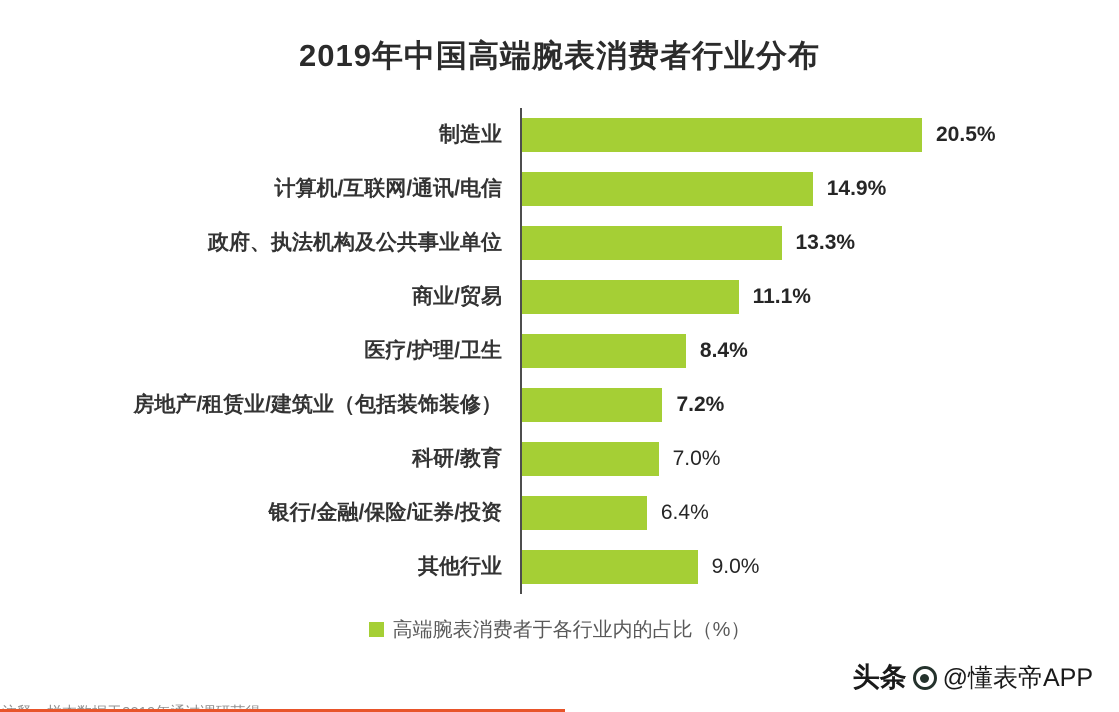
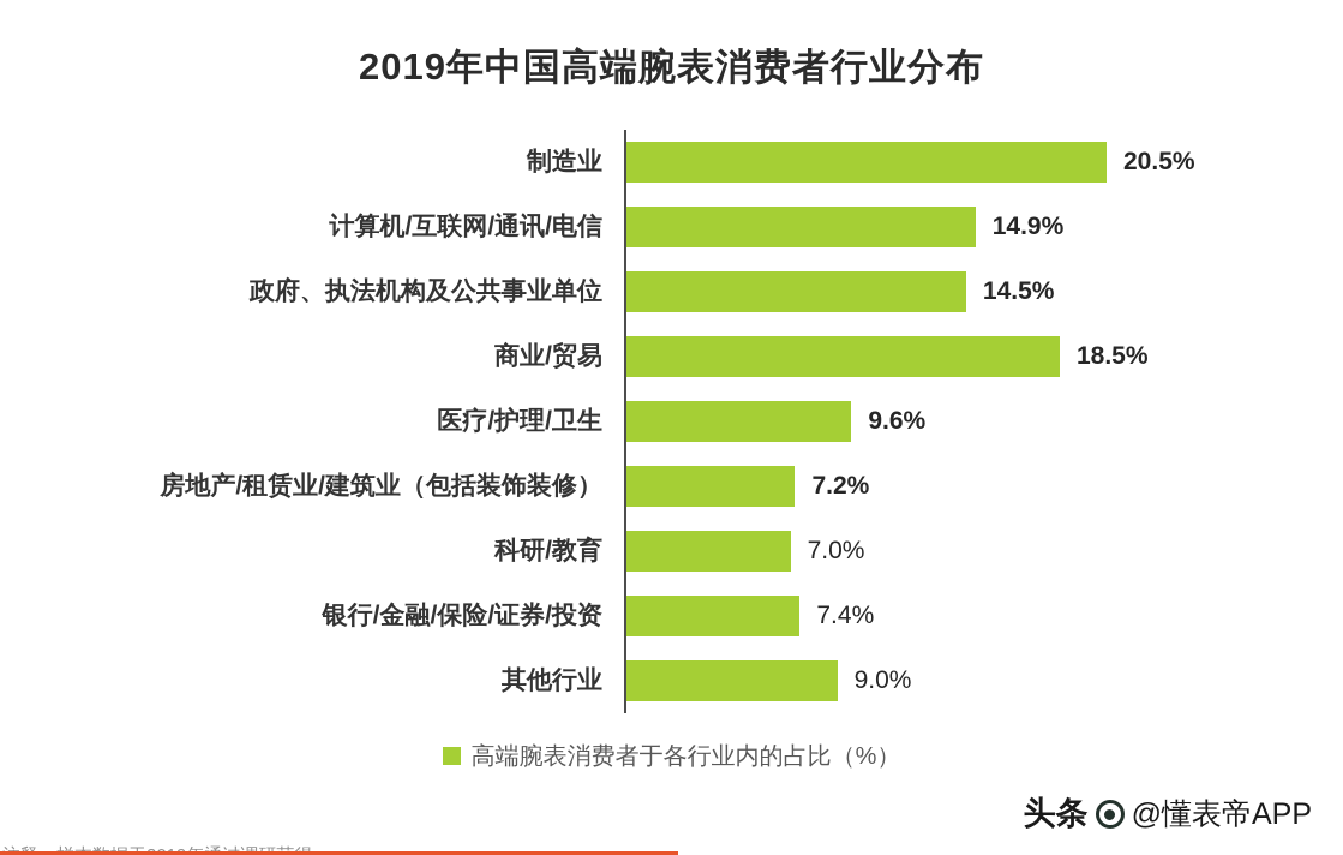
政府、执法机构及公共事业单位: 13.3% -> 14.5%
商业/贸易: 11.1% -> 18.5%
医疗/护理/卫生: 8.4% -> 9.6%
银行/金融/保险/证券/投资: 6.4% -> 7.4%
